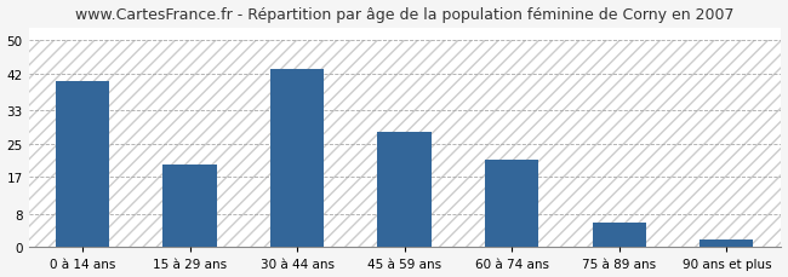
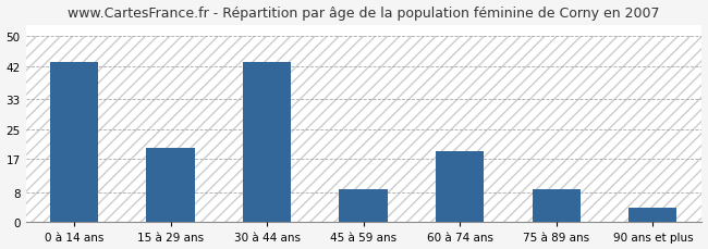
0 à 14 ans: 40 -> 43
45 à 59 ans: 28 -> 9
60 à 74 ans: 21 -> 19
75 à 89 ans: 6 -> 9
90 ans et plus: 2 -> 4
